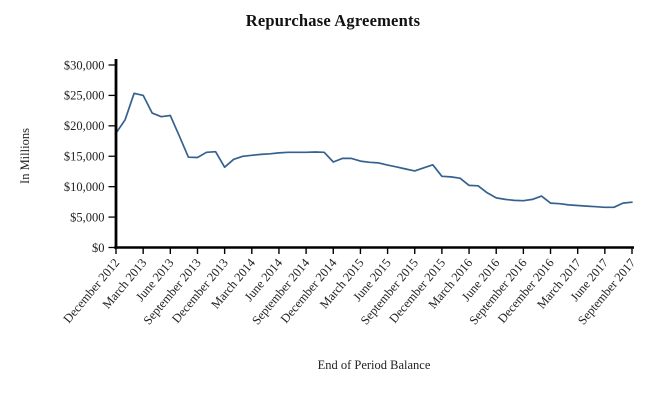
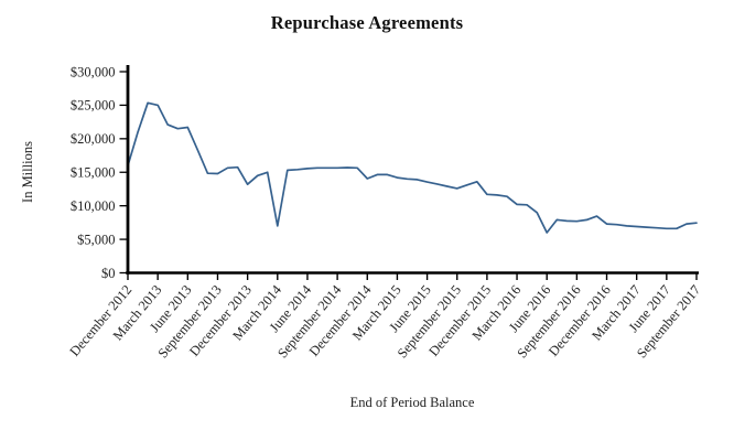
December 2012: $19000 -> $16000
March 2014: $15000 -> $7000
June 2016: $8000 -> $6000
